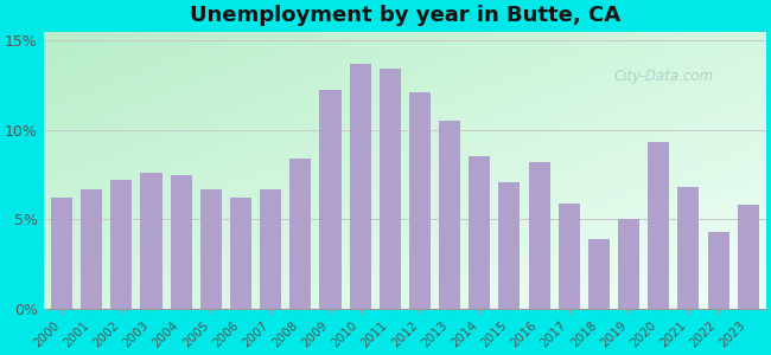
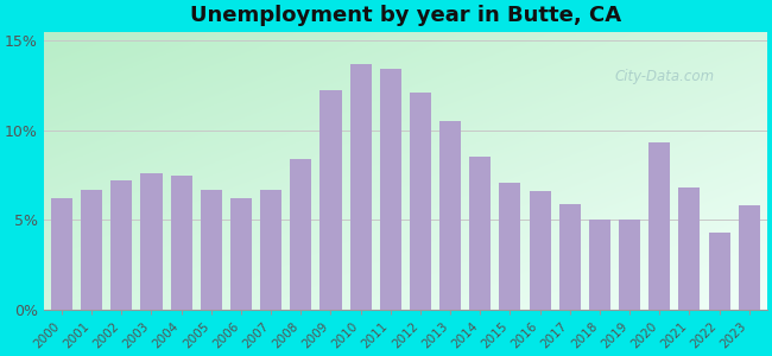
2016: 8.2% -> 6.6%
2018: 3.9% -> 5.0%
